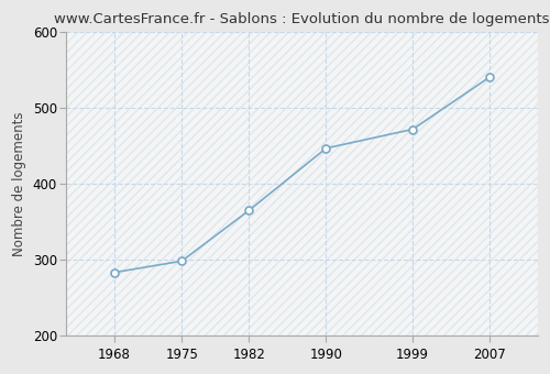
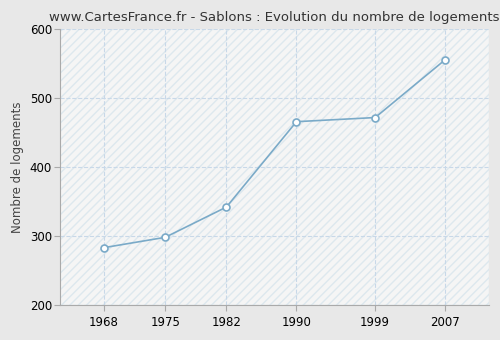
1982: 365 -> 342
1990: 447 -> 466
2007: 541 -> 556
